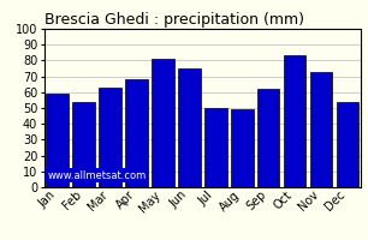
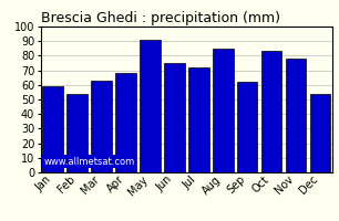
May: 81 -> 91
Jul: 50 -> 72
Aug: 49 -> 85
Nov: 73 -> 78
